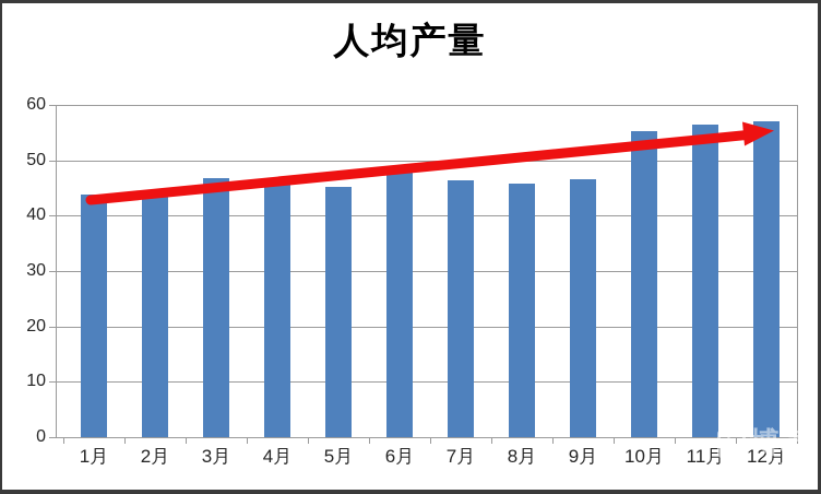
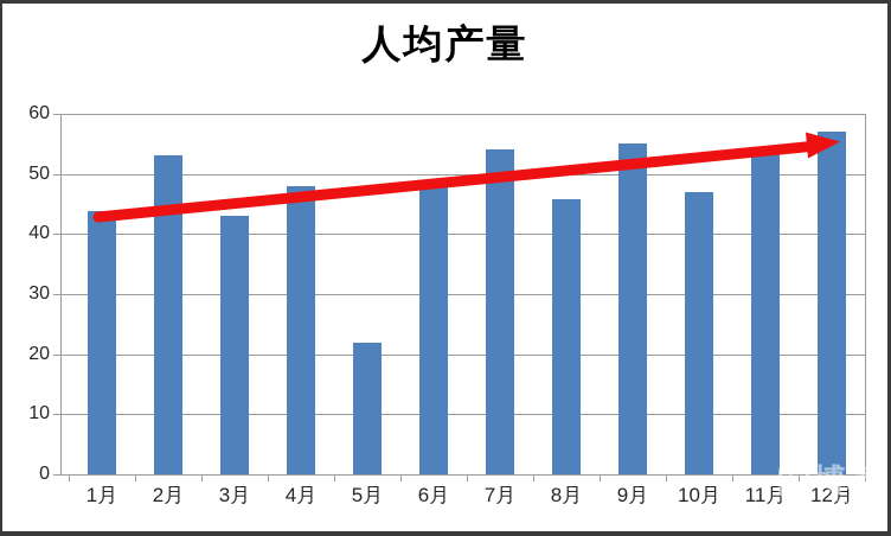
2月: 44 -> 53
3月: 47 -> 43
4月: 46 -> 48
5月: 45 -> 22
7月: 46 -> 54
9月: 46 -> 55
10月: 55 -> 47
11月: 56 -> 54
